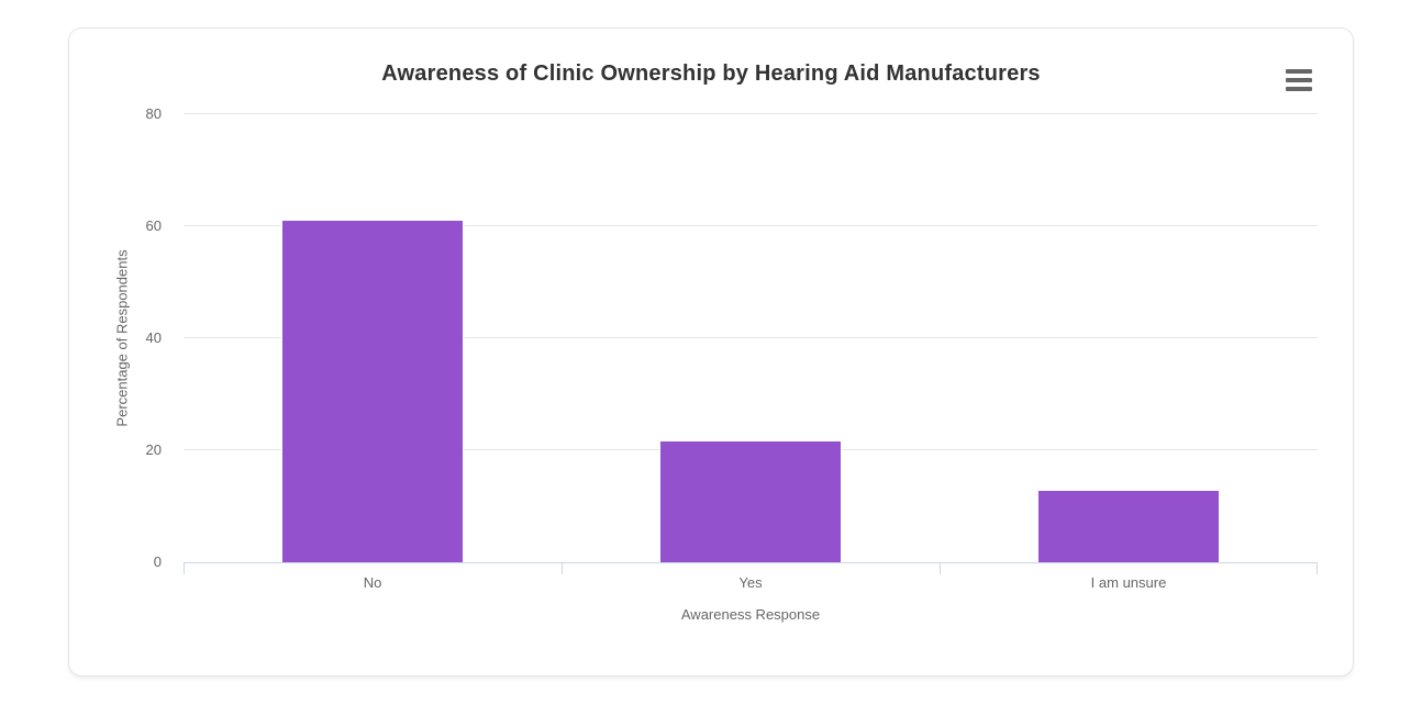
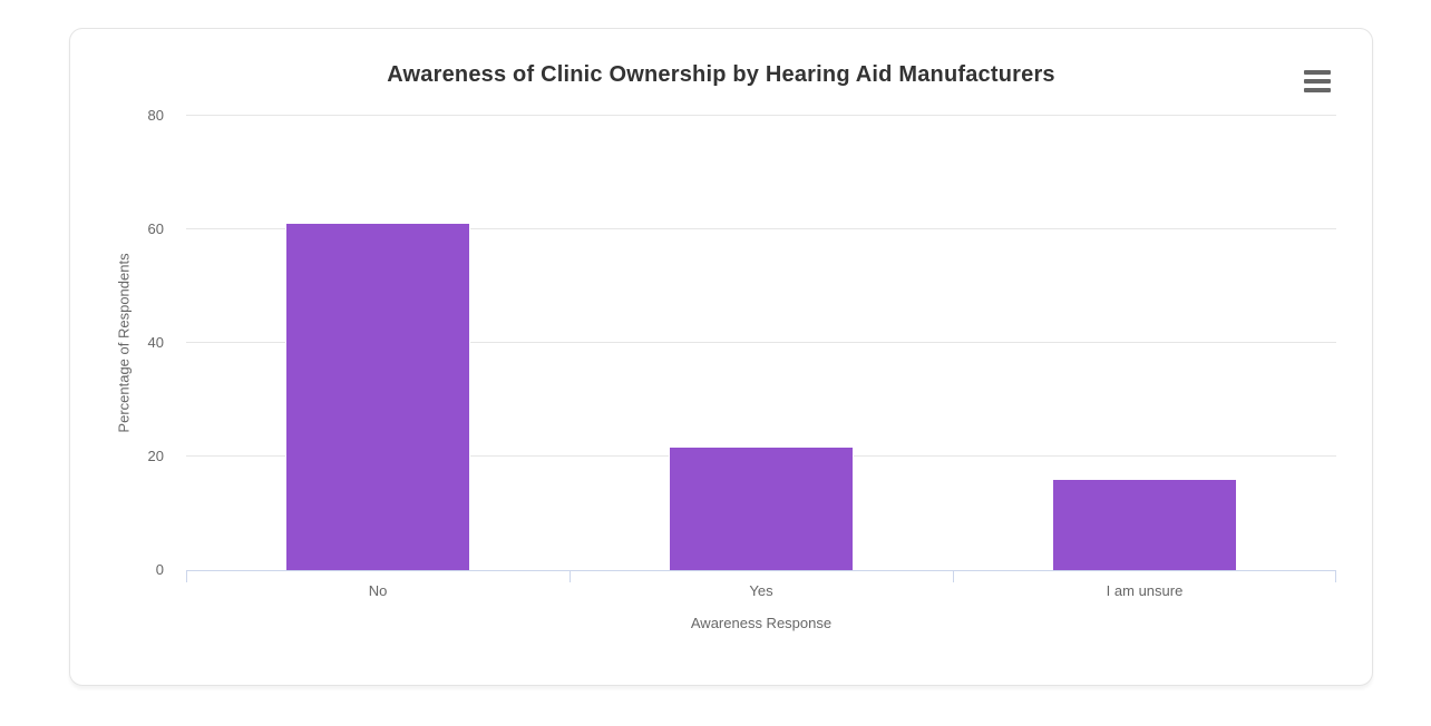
I am unsure: 13 -> 16
